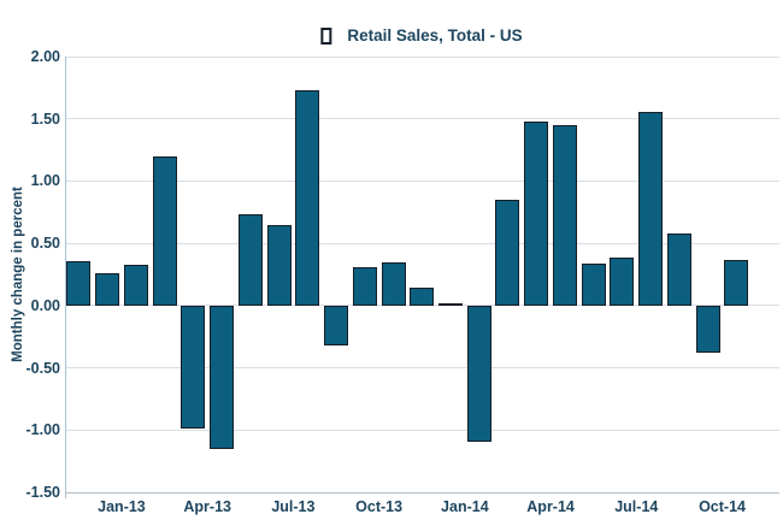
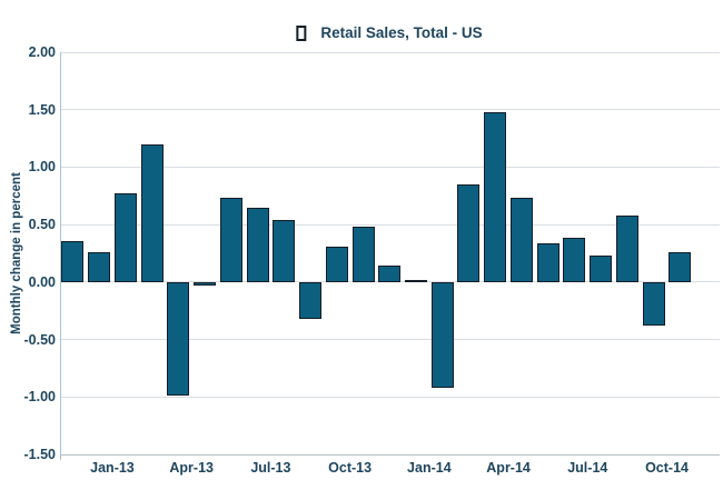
Jan-13: 0.33 -> 0.77
Apr-13: -1.15 -> -0.03
Jul-13: 1.73 -> 0.54
Oct-13: 0.35 -> 0.48
Jan-14: -1.09 -> -0.92
Apr-14: 1.45 -> 0.73
Jul-14: 1.56 -> 0.23
Oct-14: 0.37 -> 0.26
